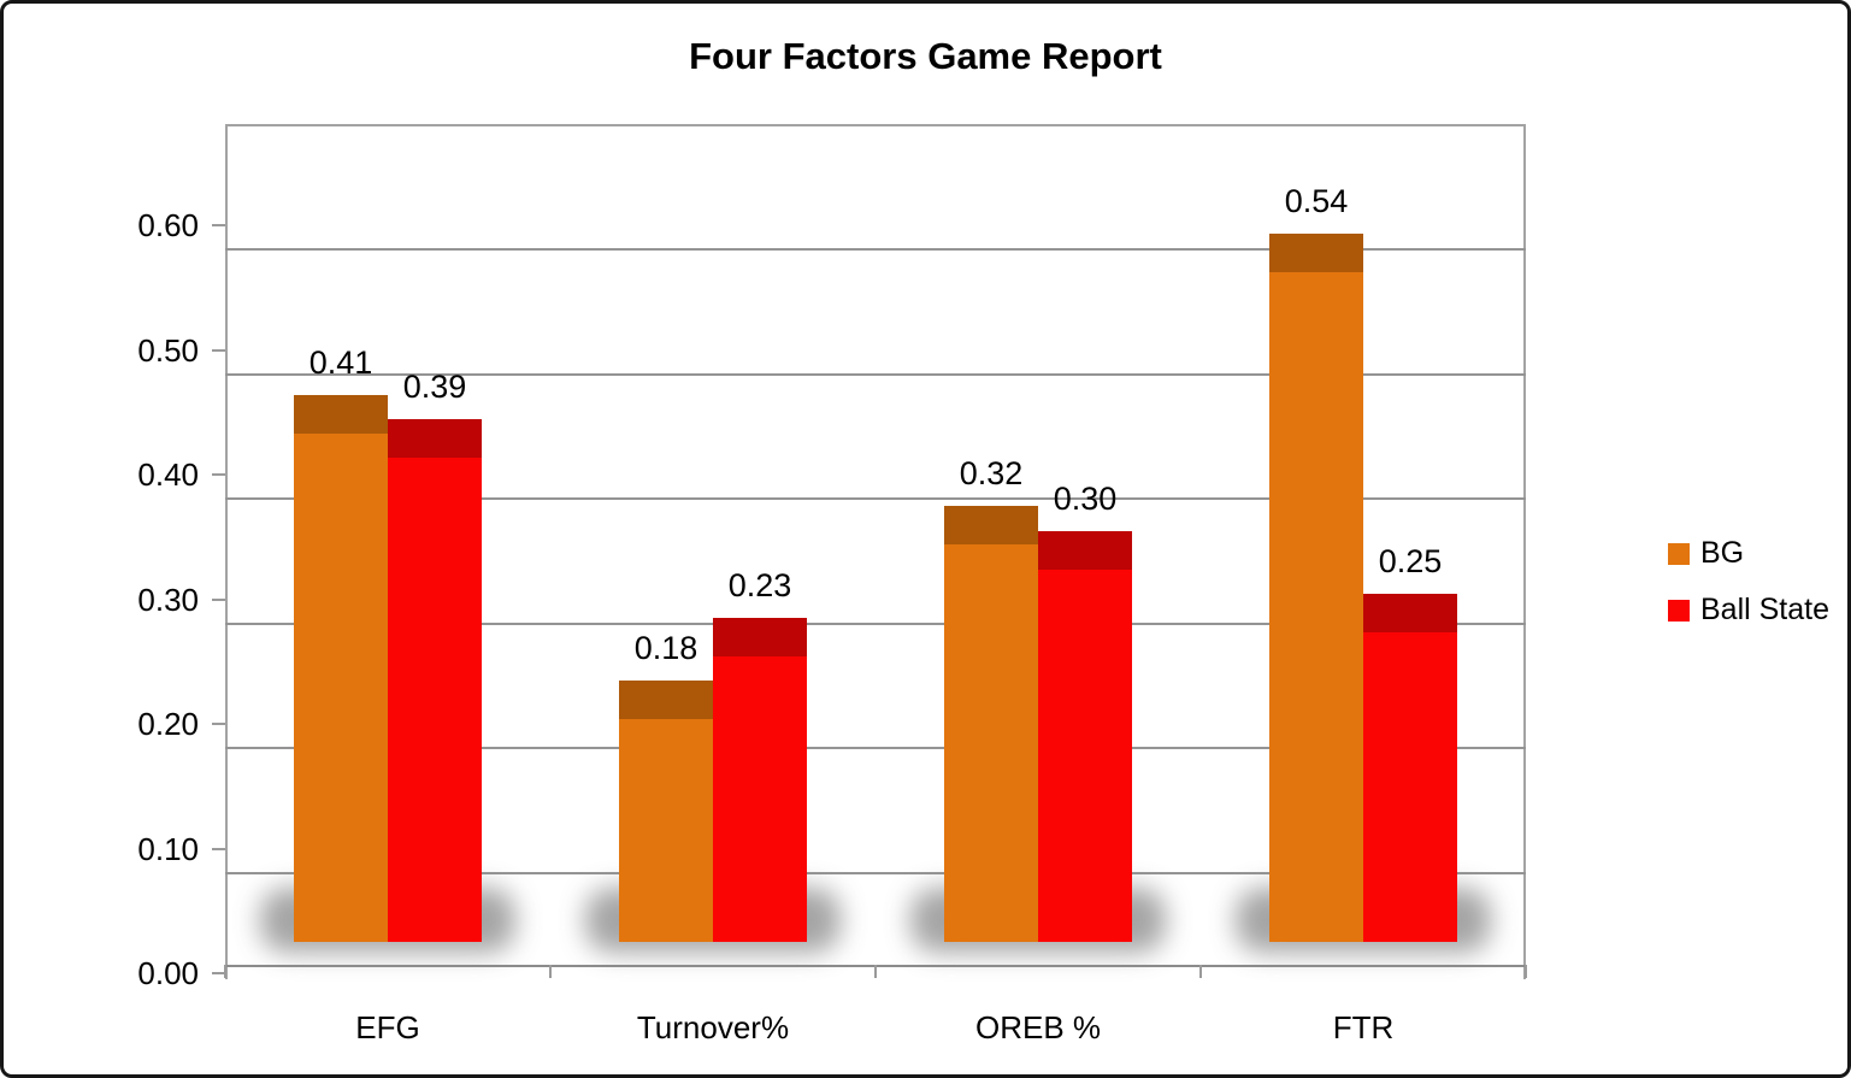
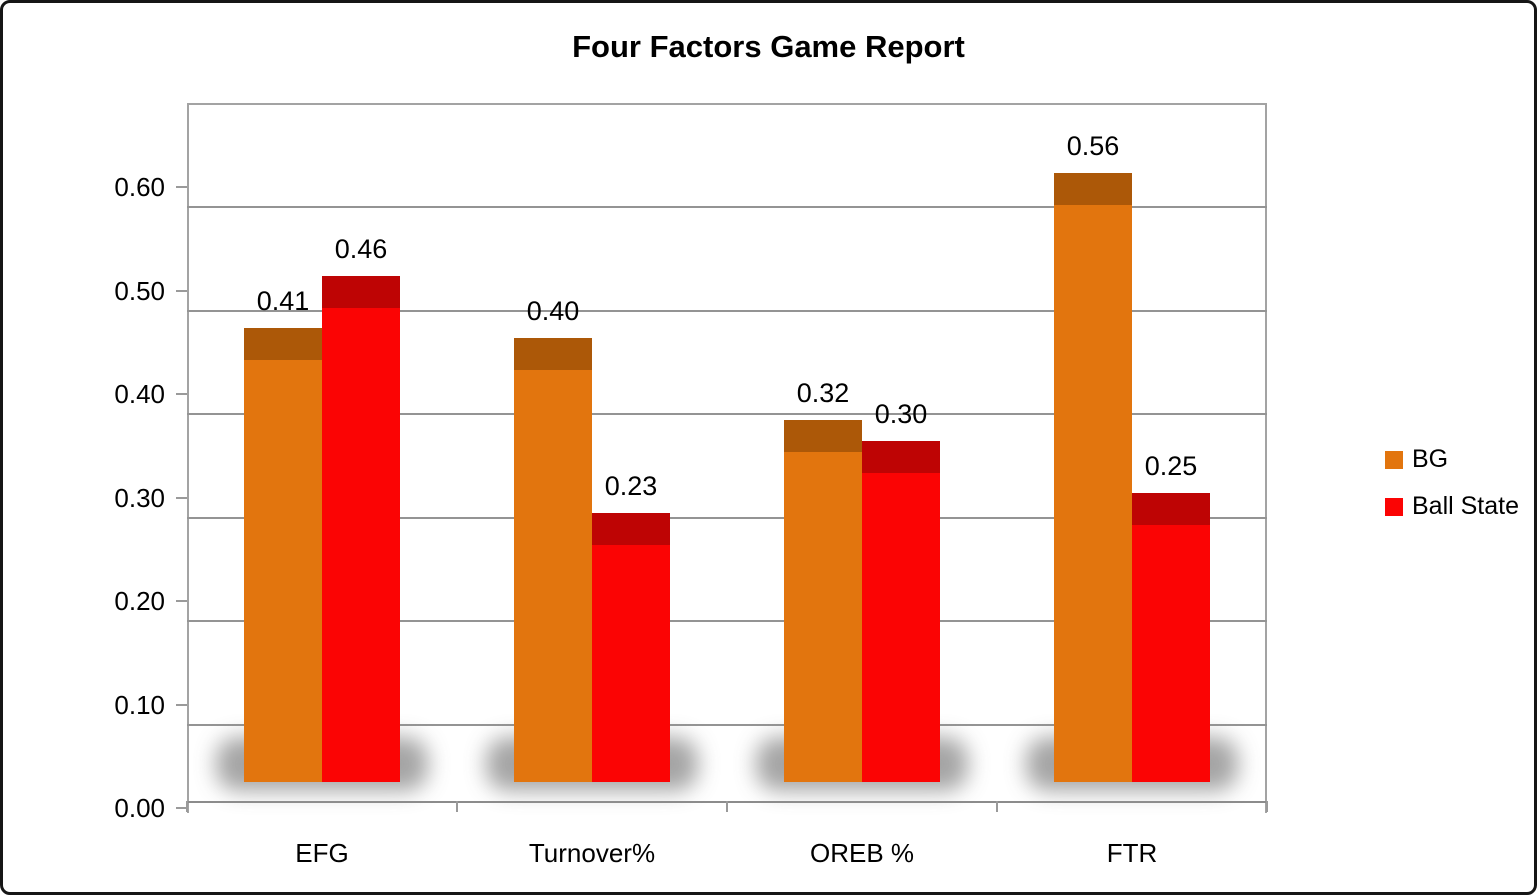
Ball State/EFG: 0.39 -> 0.46
BG/Turnover%: 0.18 -> 0.40
BG/FTR: 0.54 -> 0.56
